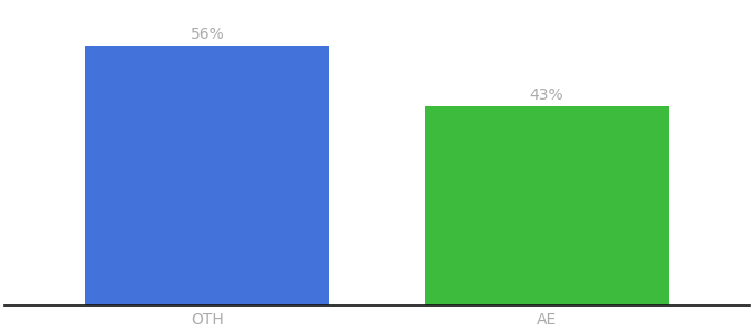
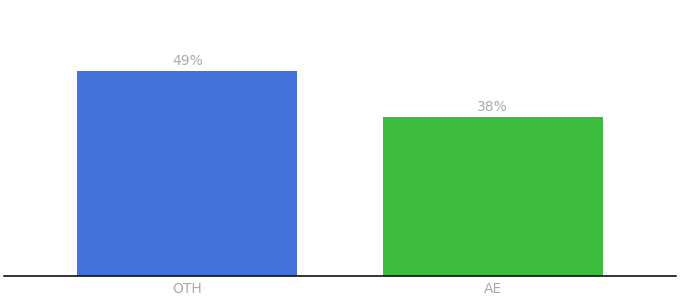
OTH: 56% -> 49%
AE: 43% -> 38%
